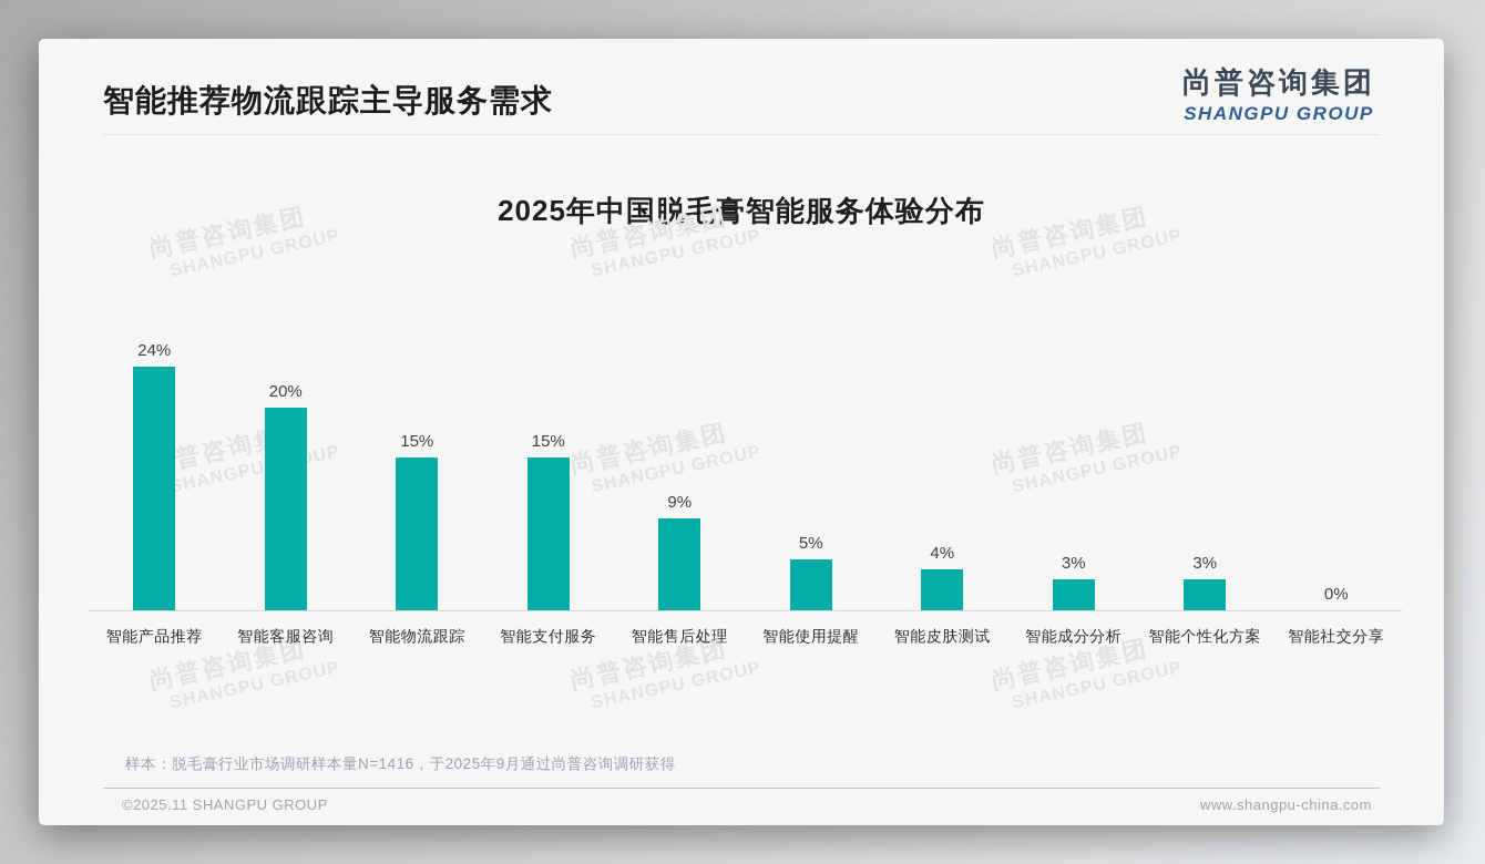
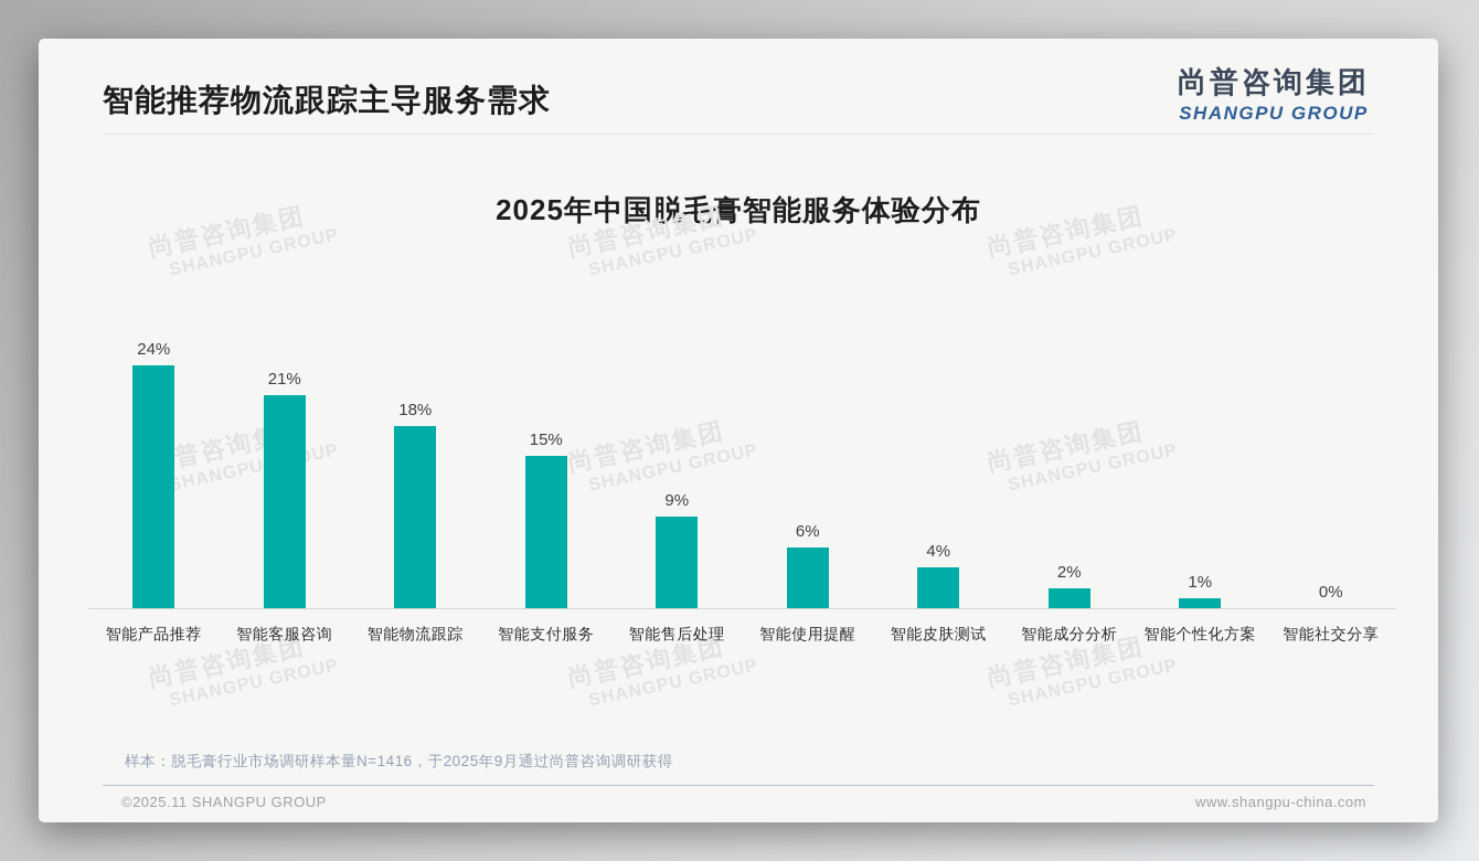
智能客服咨询: 20% -> 21%
智能物流跟踪: 15% -> 18%
智能使用提醒: 5% -> 6%
智能成分分析: 3% -> 2%
智能个性化方案: 3% -> 1%
